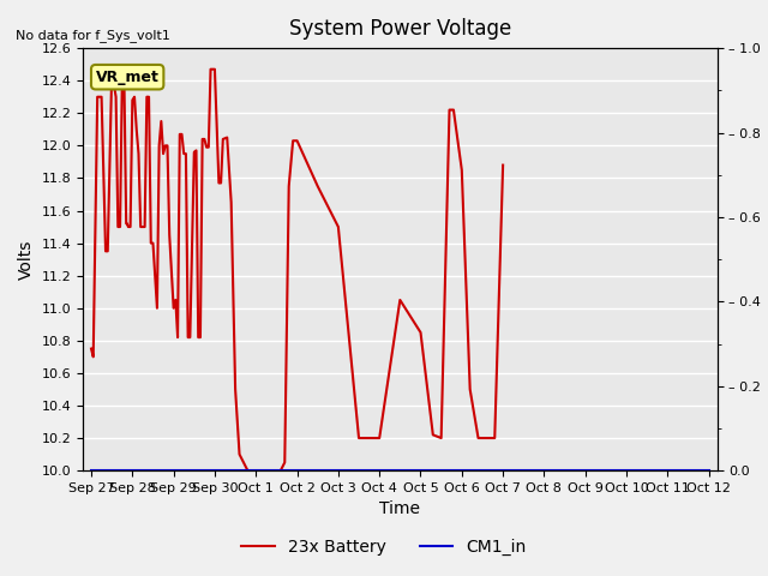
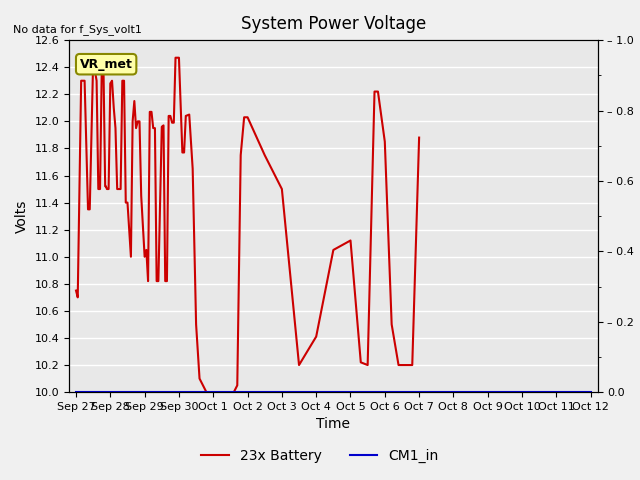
Oct 4: 10.20 -> 10.41
Oct 5: 10.85 -> 11.12
